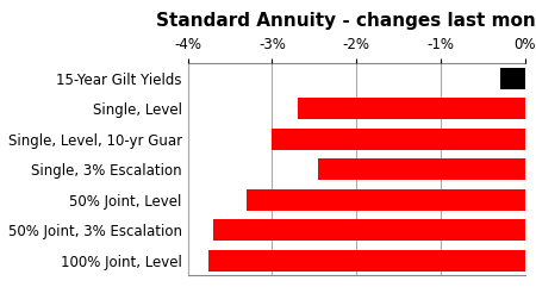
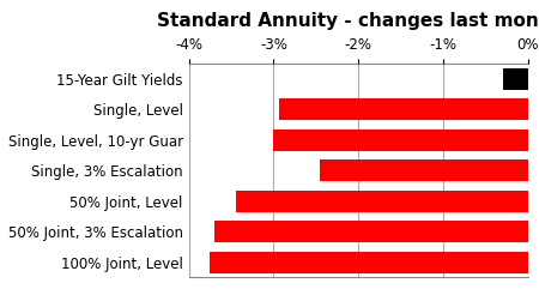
Single, Level: -2.70% -> -2.94%
50% Joint, Level: -3.30% -> -3.44%
